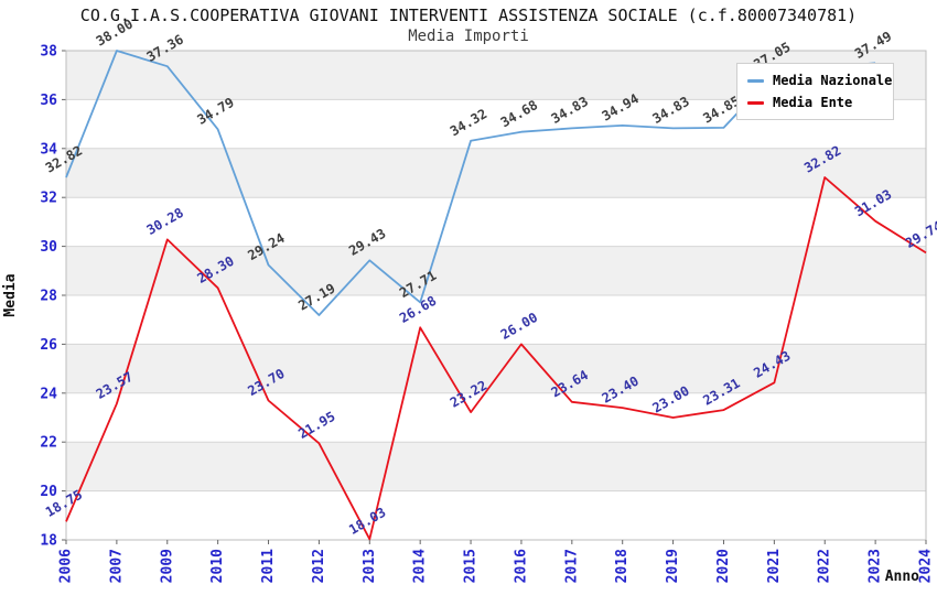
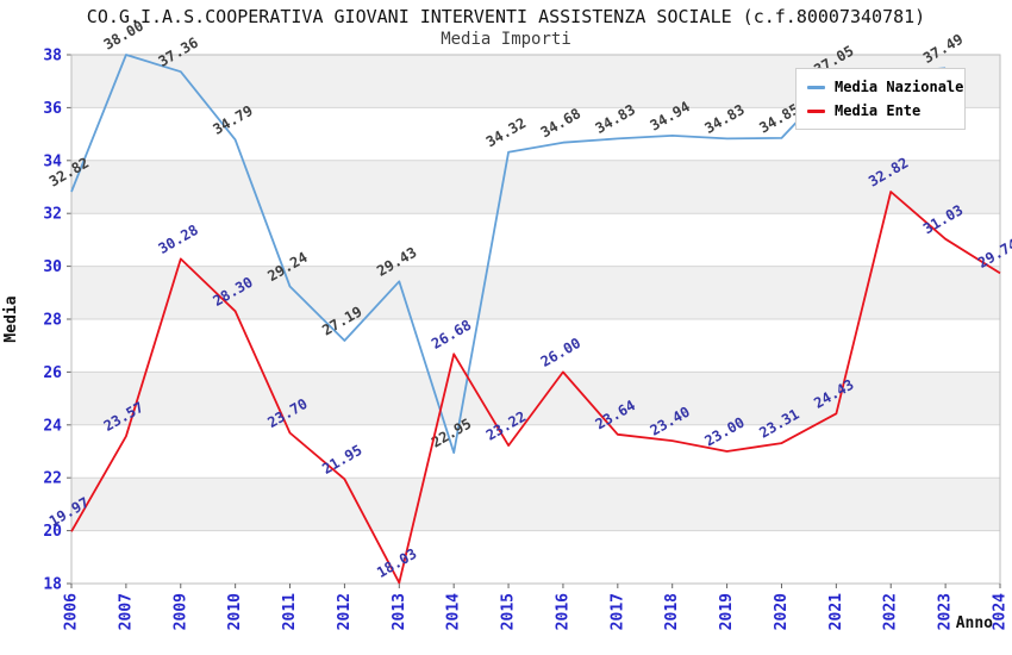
Media Ente/2006: 18.75 -> 19.97
Media Nazionale/2014: 27.71 -> 22.95
